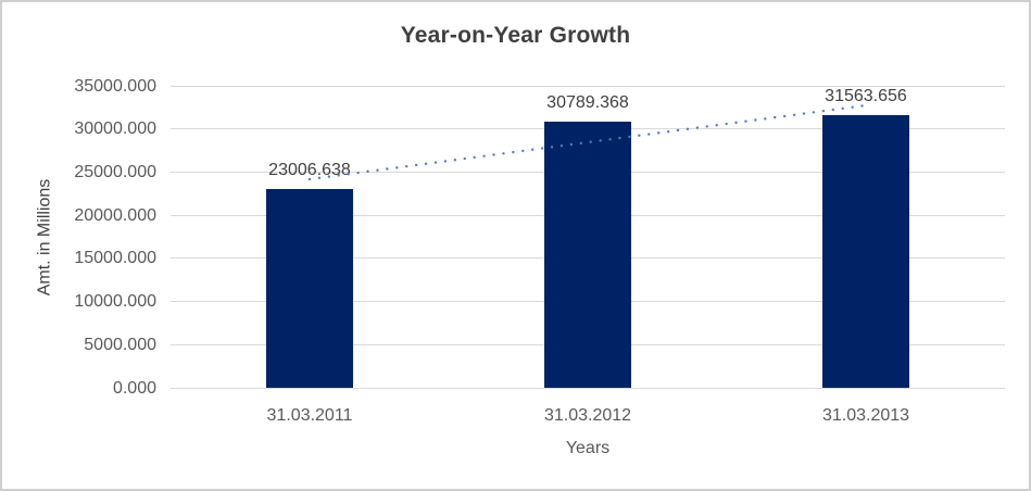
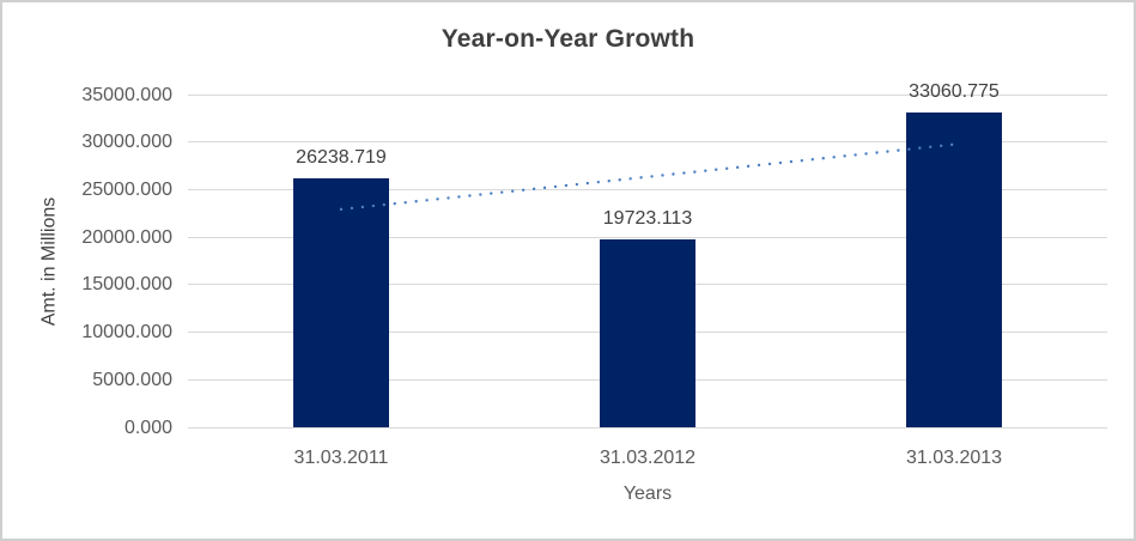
31.03.2011: 23006.638 -> 26238.719
31.03.2012: 30789.368 -> 19723.113
31.03.2013: 31563.656 -> 33060.775
